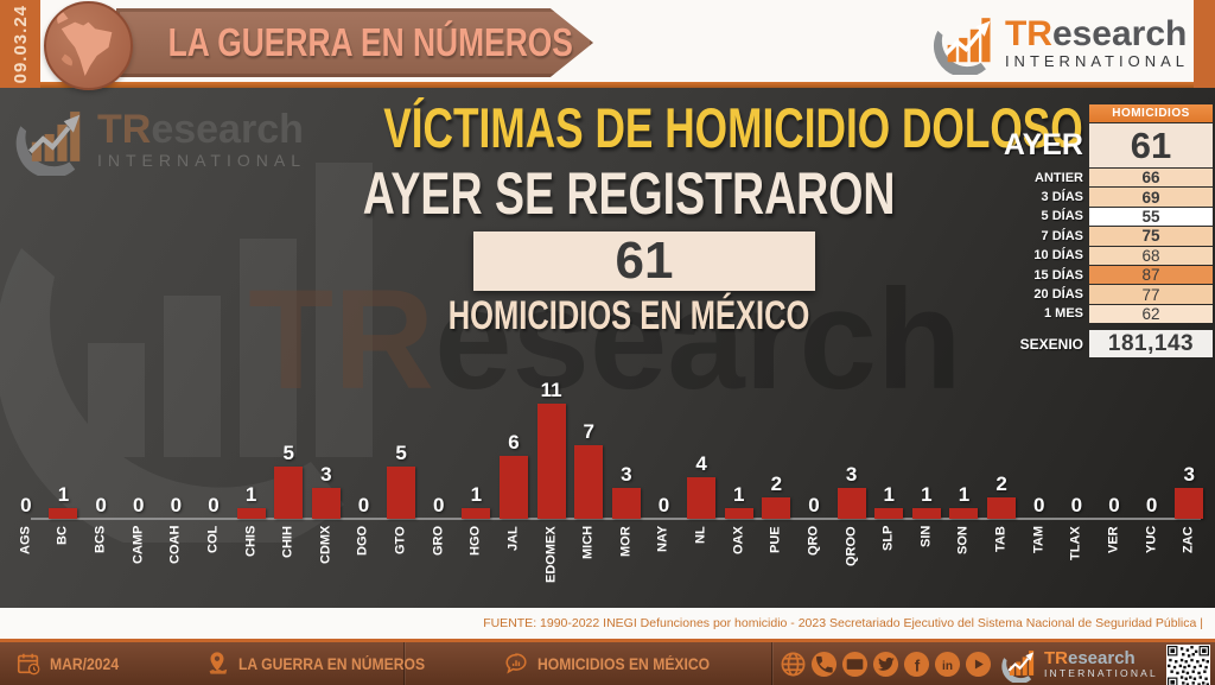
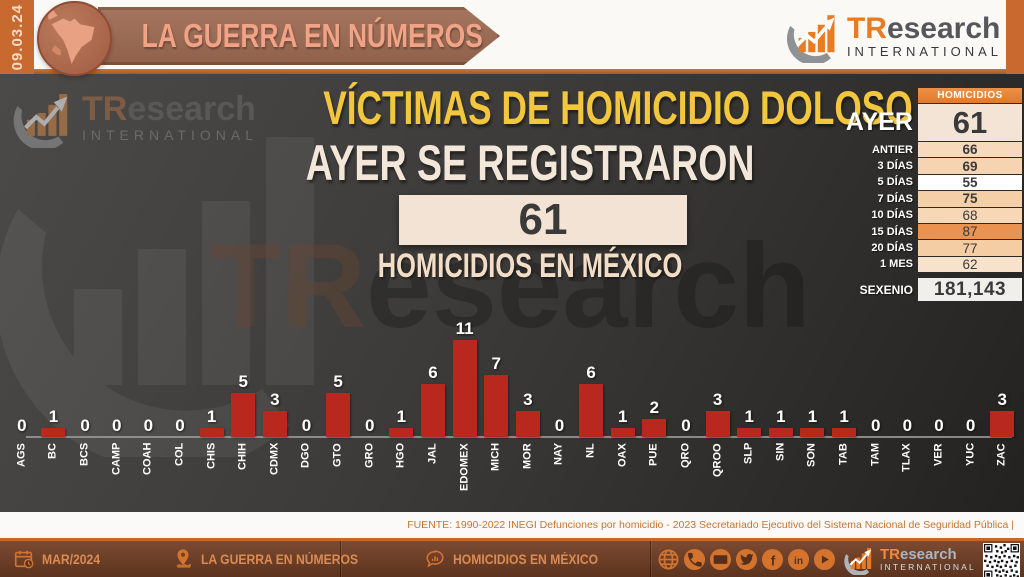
NL: 4 -> 6
TAB: 2 -> 1
